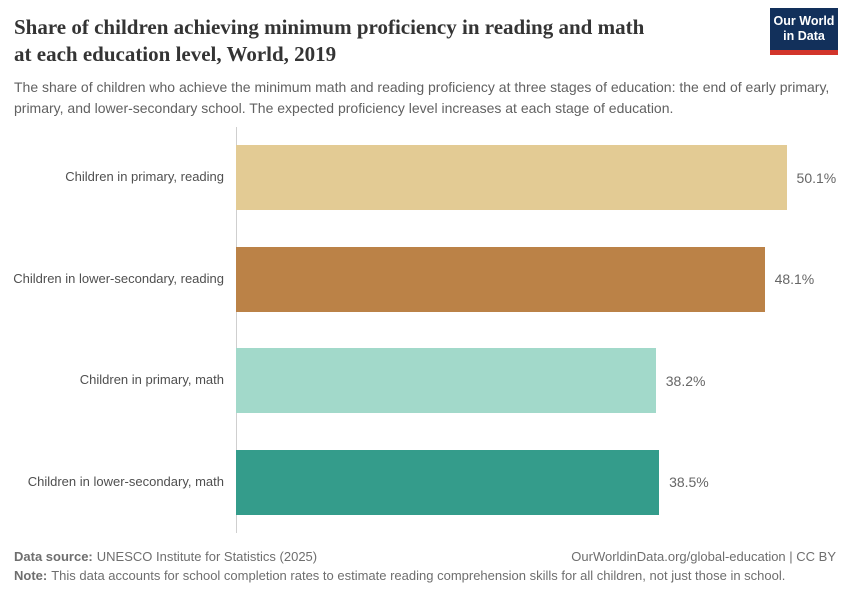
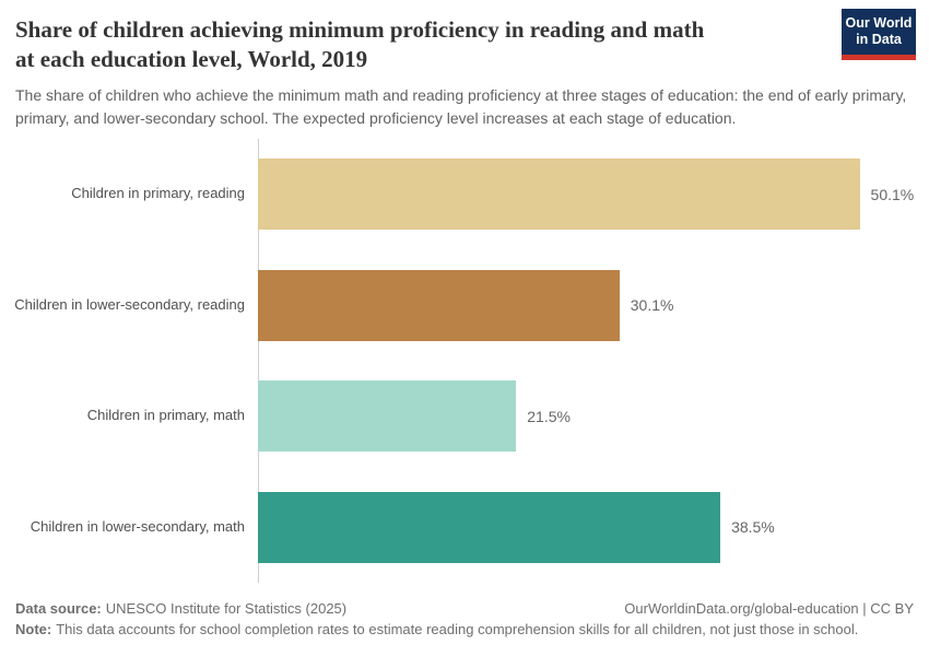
Children in lower-secondary, reading: 48.1% -> 30.1%
Children in primary, math: 38.2% -> 21.5%
